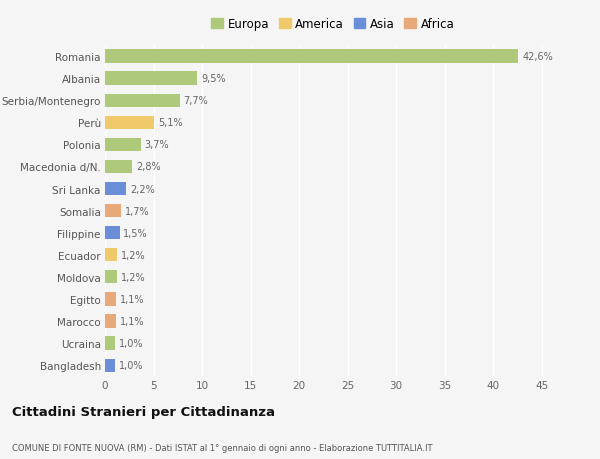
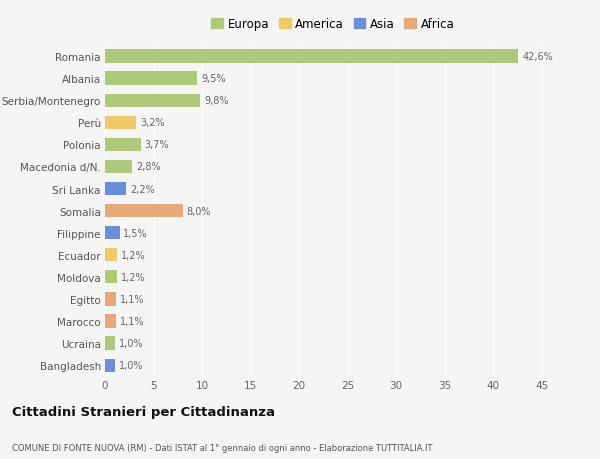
Serbia/Montenegro: 7,7% -> 9,8%
Perù: 5,1% -> 3,2%
Somalia: 1,7% -> 8,0%
